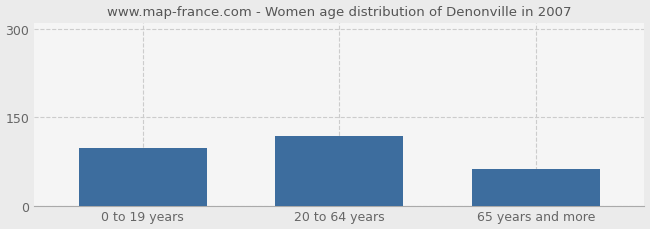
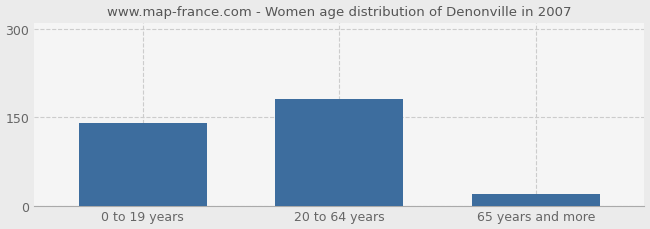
0 to 19 years: 98 -> 140
20 to 64 years: 118 -> 181
65 years and more: 62 -> 20
